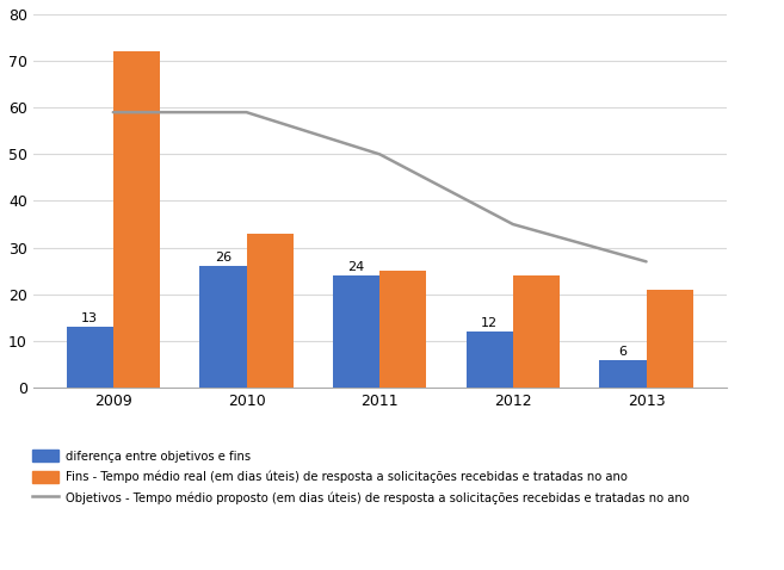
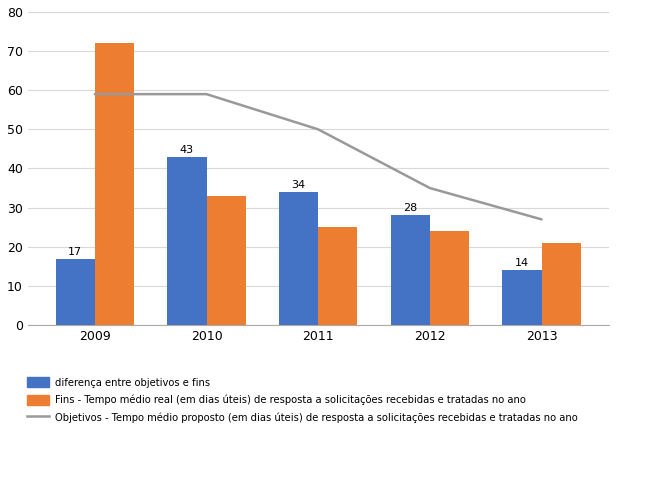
diferença entre objetivos e fins/2009: 13 -> 17
diferença entre objetivos e fins/2010: 26 -> 43
diferença entre objetivos e fins/2011: 24 -> 34
diferença entre objetivos e fins/2012: 12 -> 28
diferença entre objetivos e fins/2013: 6 -> 14
